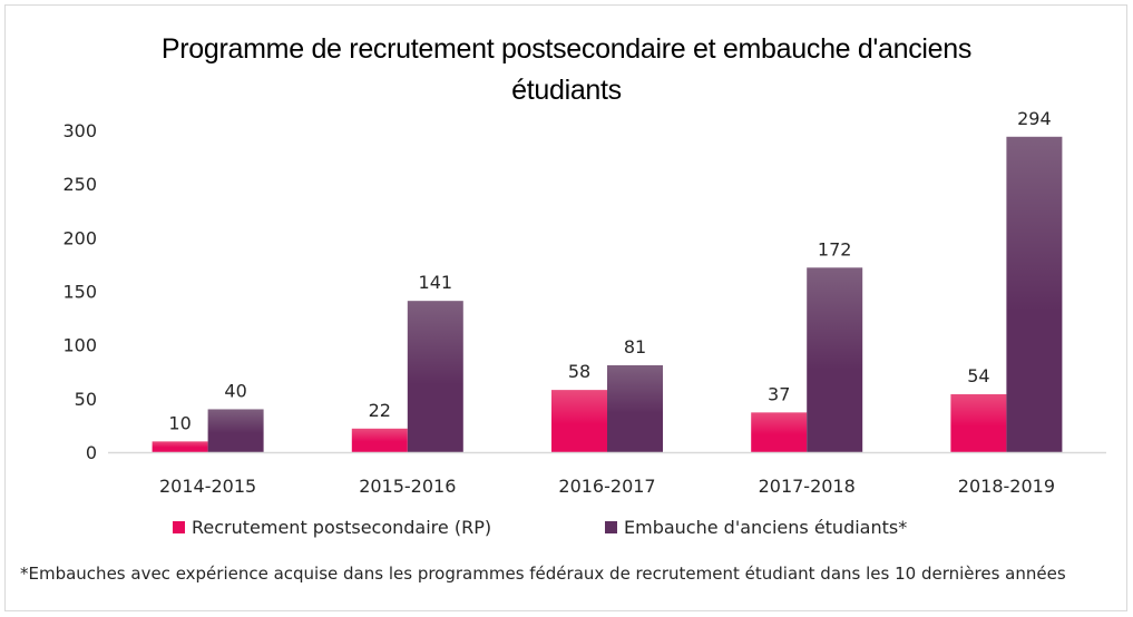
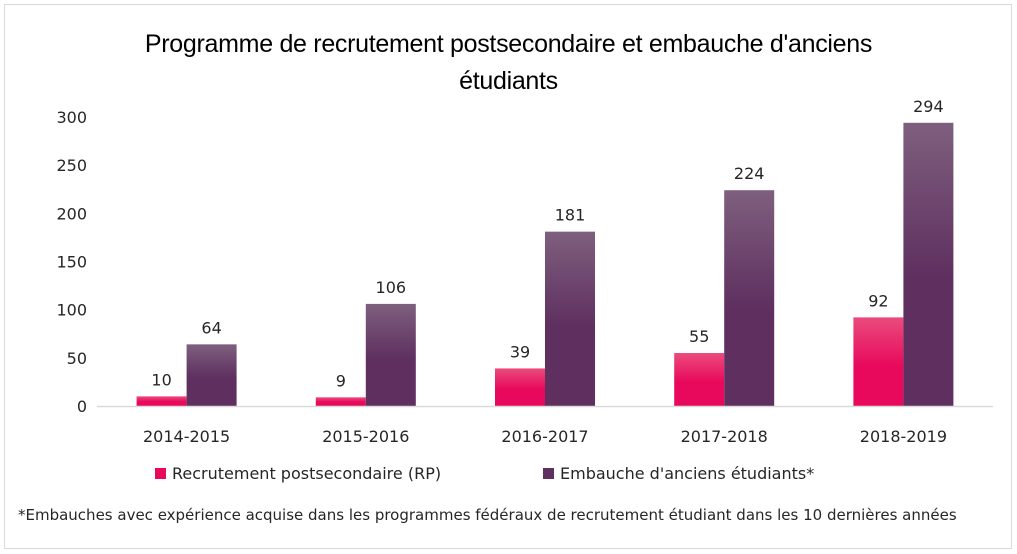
Embauche d'anciens étudiants*/2014-2015: 40 -> 64
Recrutement postsecondaire (RP)/2015-2016: 22 -> 9
Embauche d'anciens étudiants*/2015-2016: 141 -> 106
Recrutement postsecondaire (RP)/2016-2017: 58 -> 39
Embauche d'anciens étudiants*/2016-2017: 81 -> 181
Recrutement postsecondaire (RP)/2017-2018: 37 -> 55
Embauche d'anciens étudiants*/2017-2018: 172 -> 224
Recrutement postsecondaire (RP)/2018-2019: 54 -> 92
